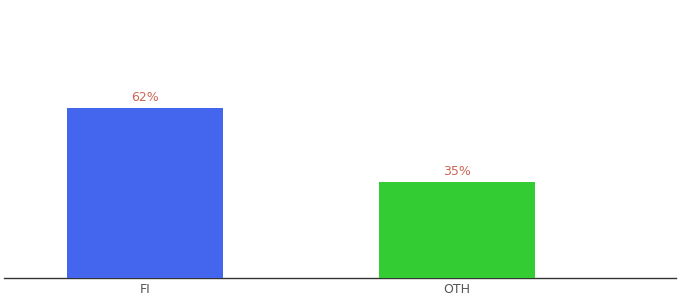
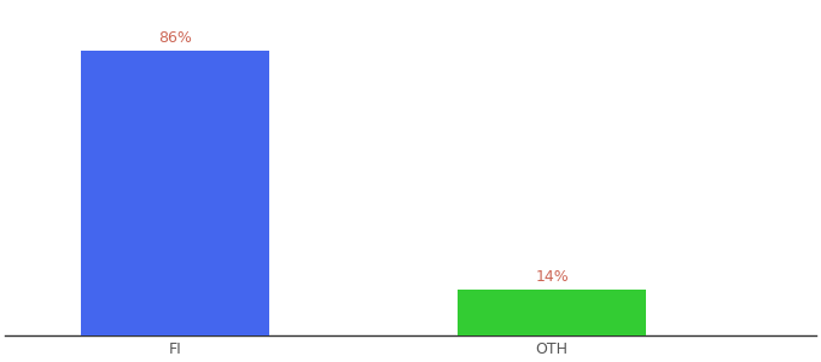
FI: 62% -> 86%
OTH: 35% -> 14%
